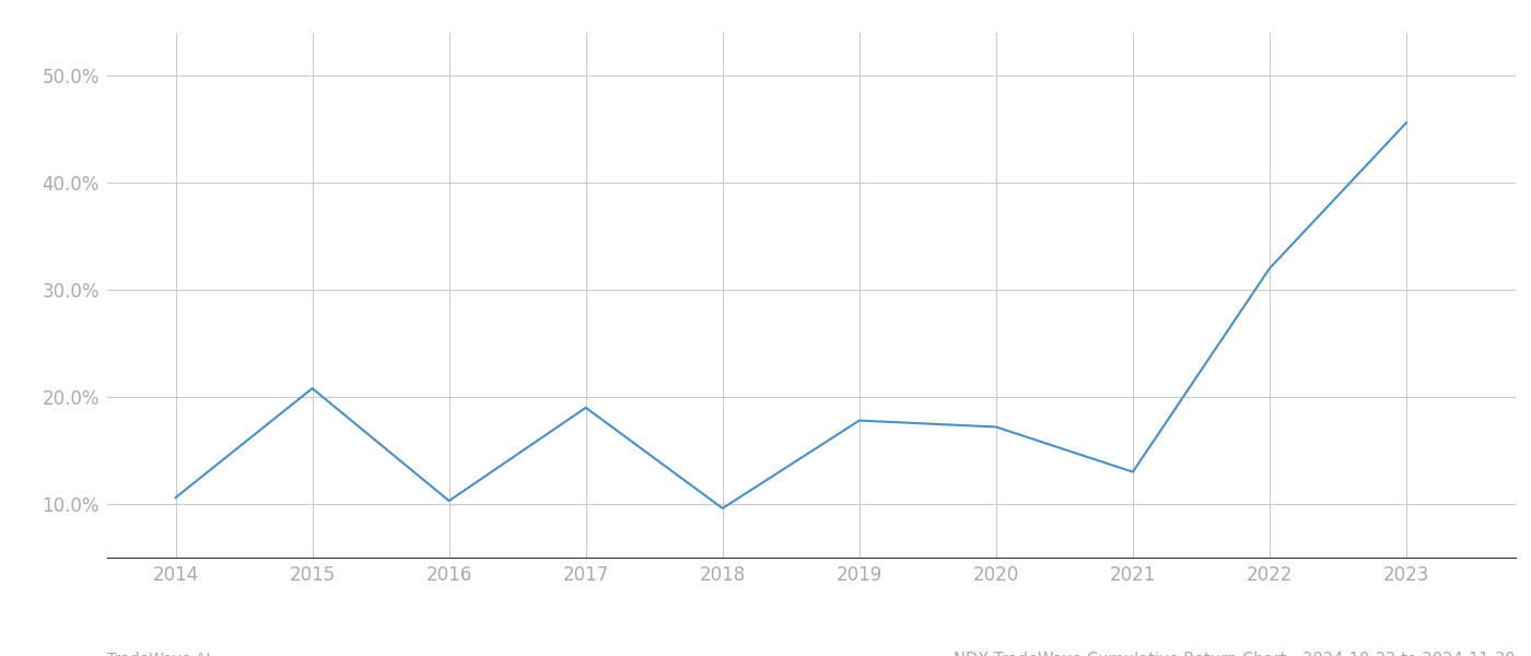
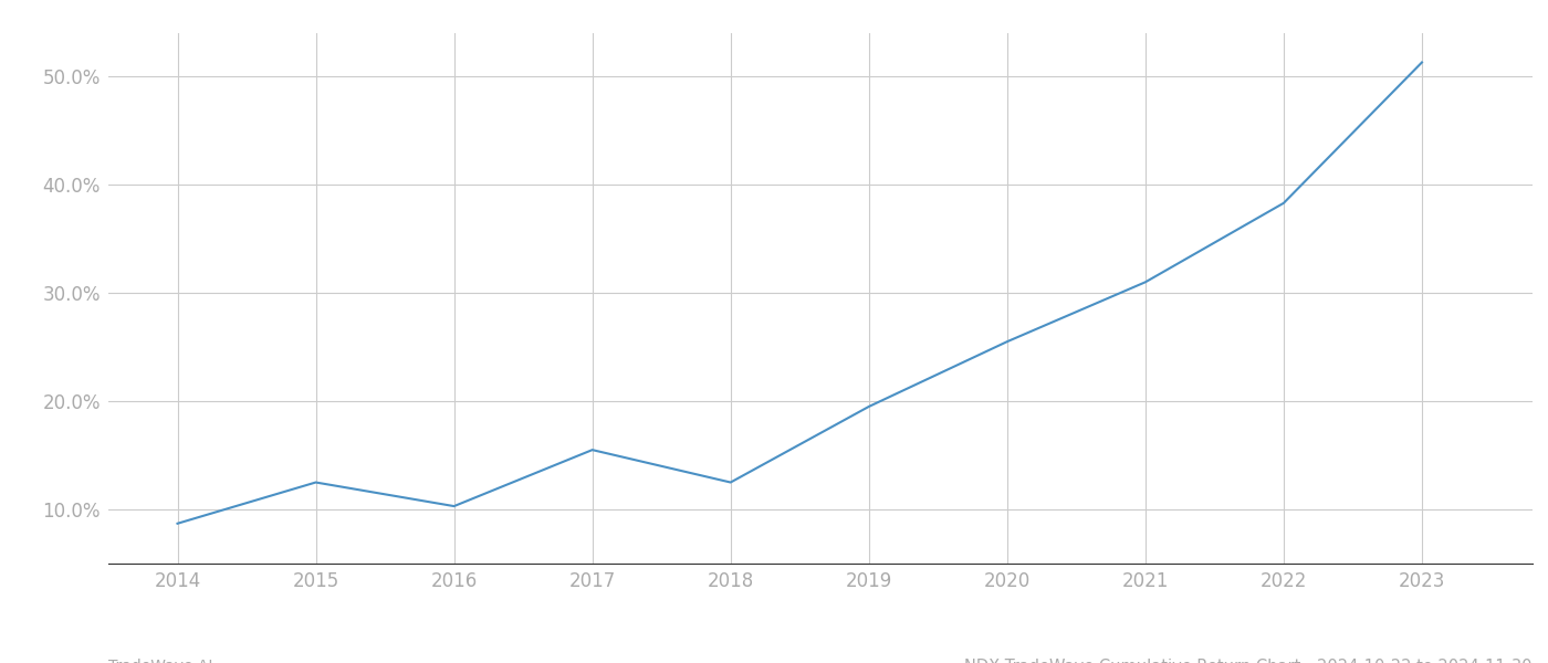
2014: 10.6% -> 8.7%
2015: 20.8% -> 12.5%
2017: 19.0% -> 15.5%
2018: 9.6% -> 12.5%
2019: 17.8% -> 19.5%
2020: 17.2% -> 25.5%
2021: 13.0% -> 31.0%
2022: 32.0% -> 38.3%
2023: 45.6% -> 51.3%
